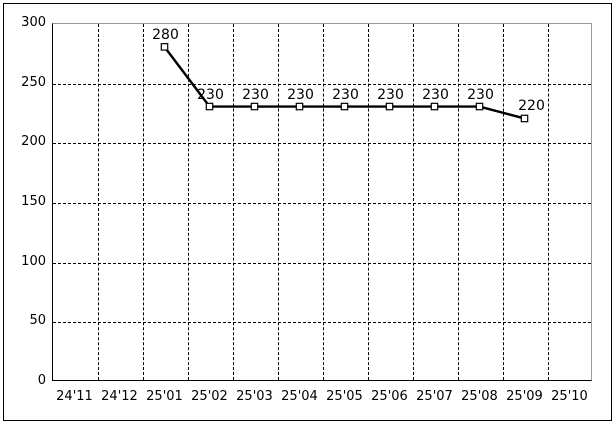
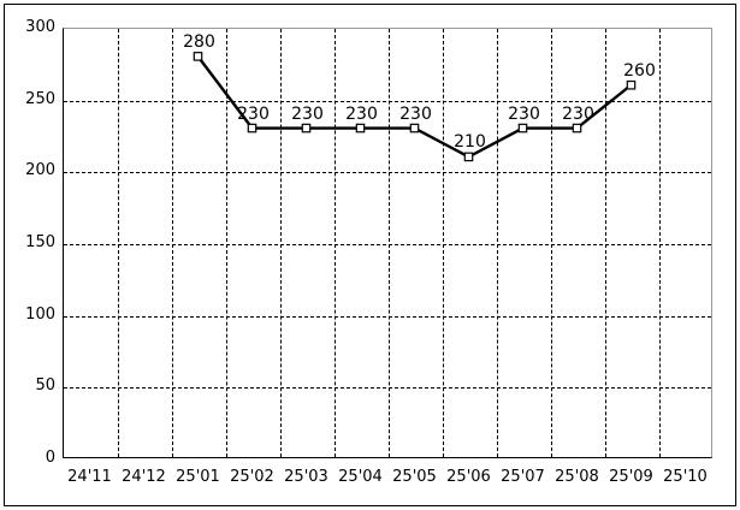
25'06: 230 -> 210
25'09: 220 -> 260
